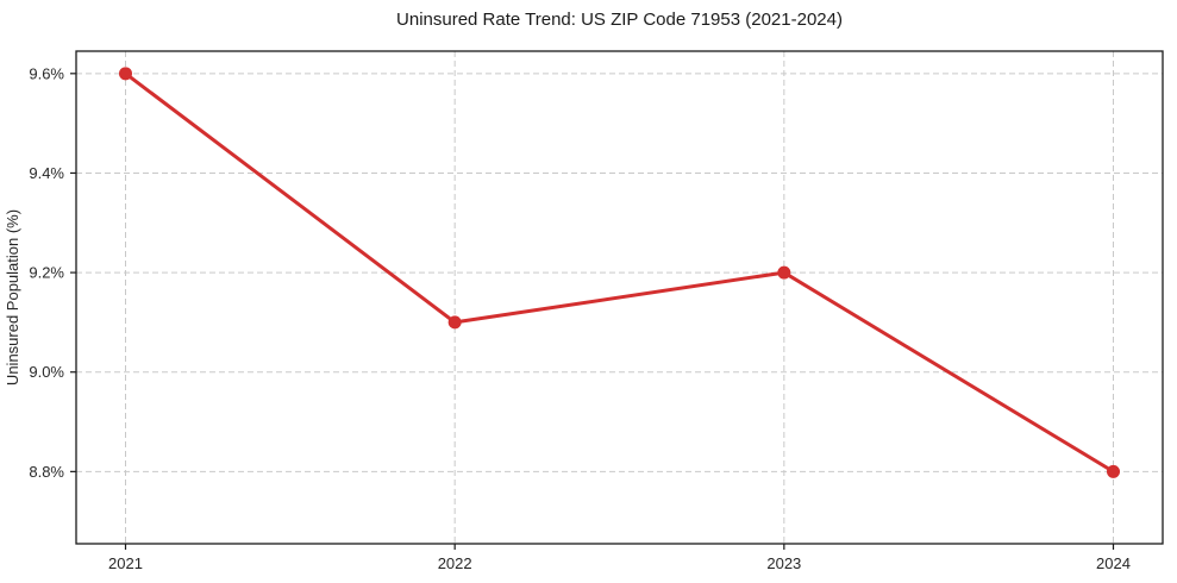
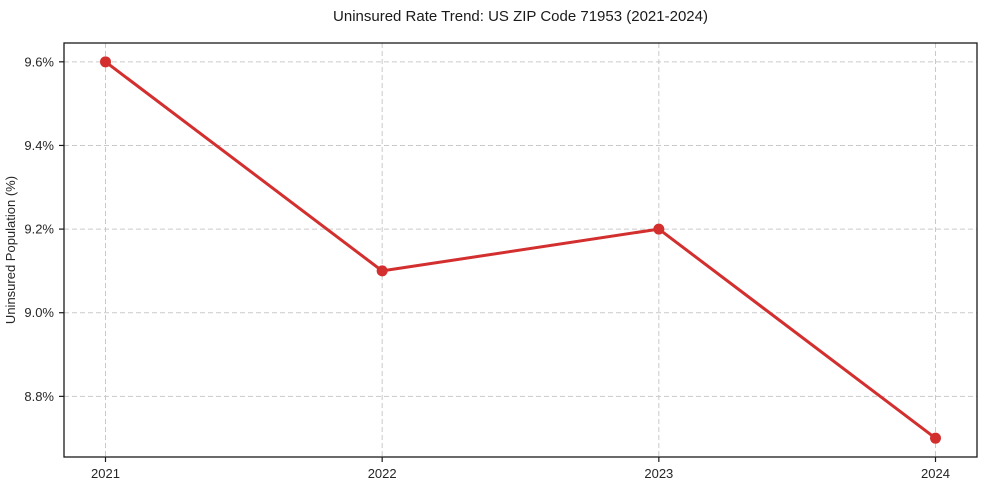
2024: 8.8% -> 8.7%
